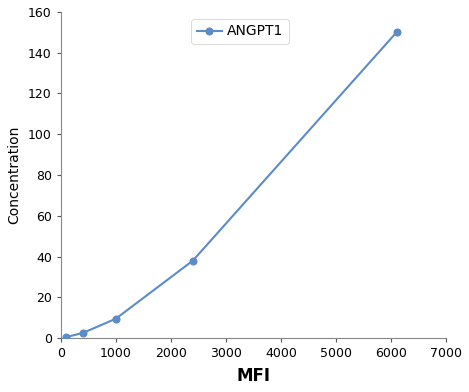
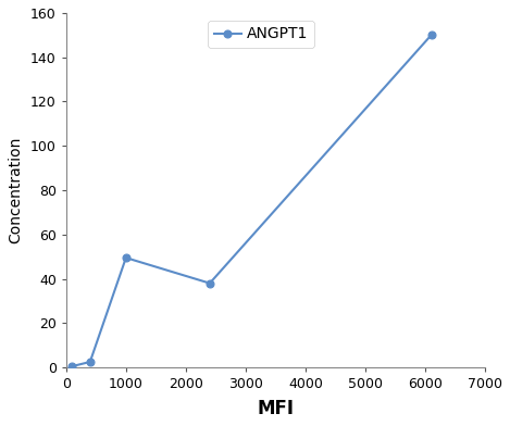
1000: 9.5 -> 49.5
